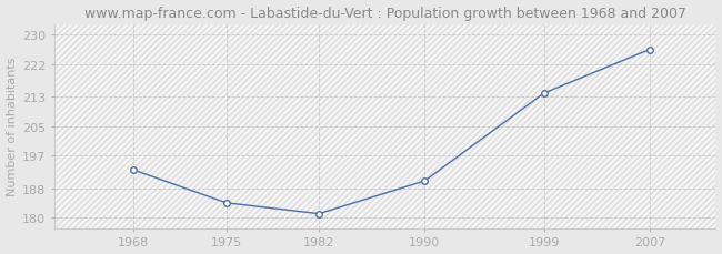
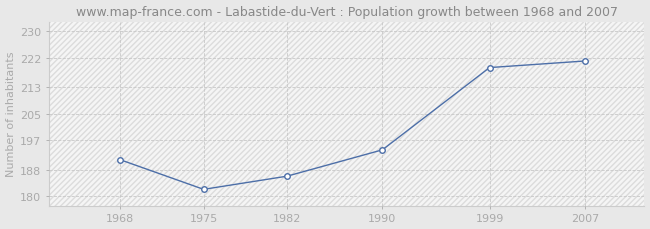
1968: 193 -> 191
1975: 184 -> 182
1982: 181 -> 186
1990: 190 -> 194
1999: 214 -> 219
2007: 226 -> 221
